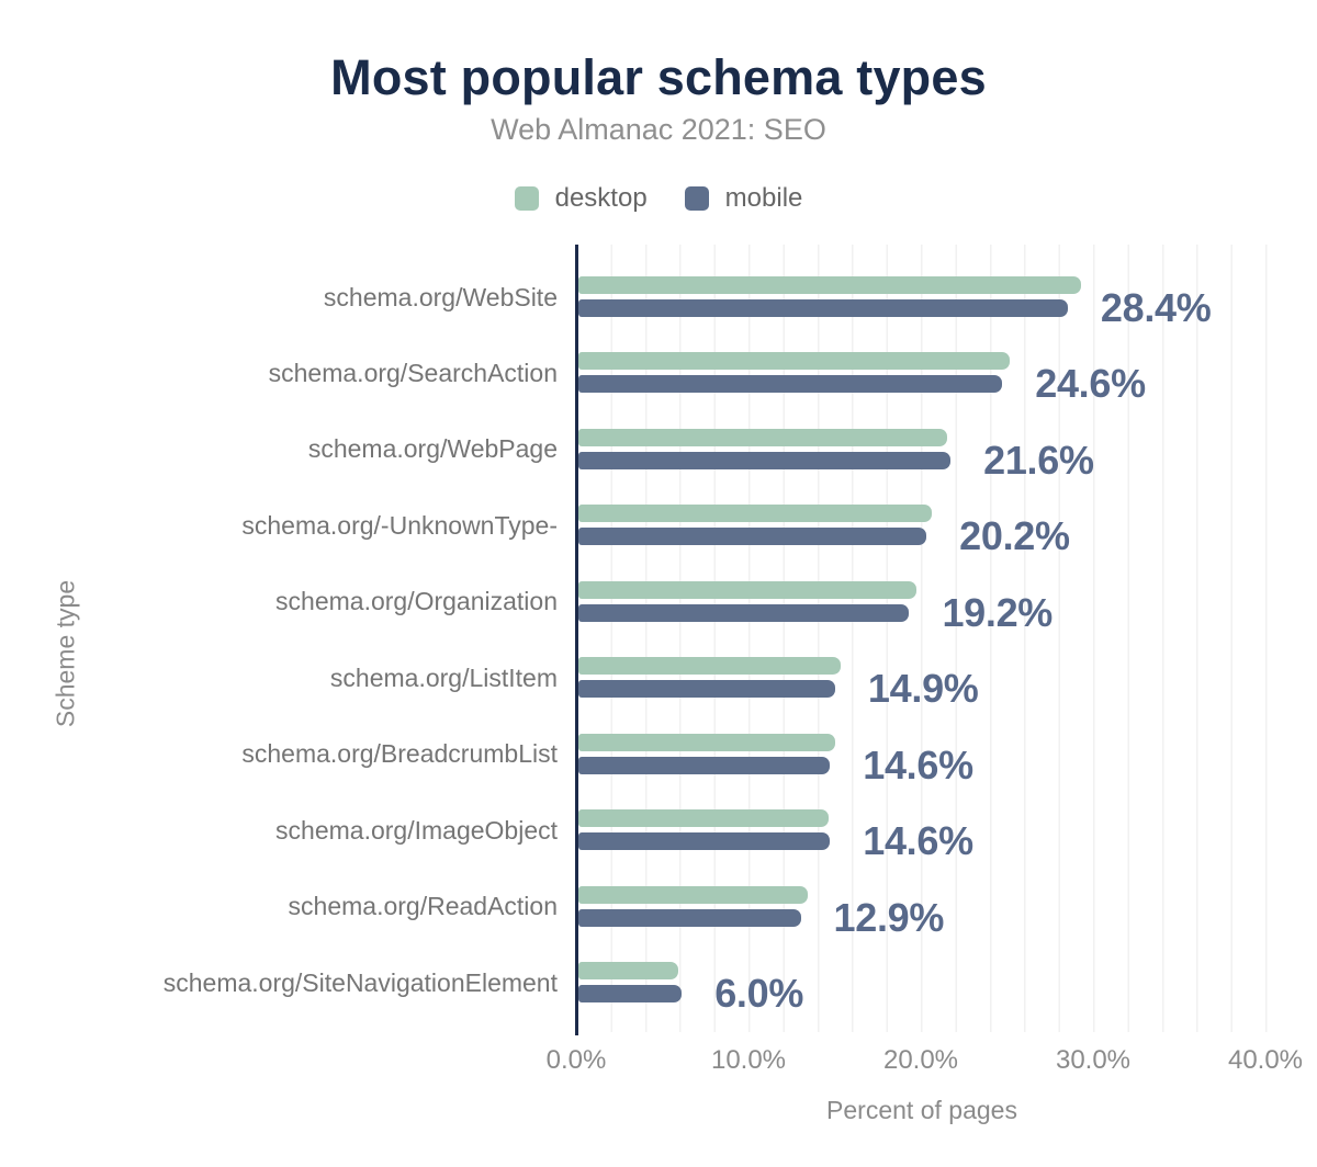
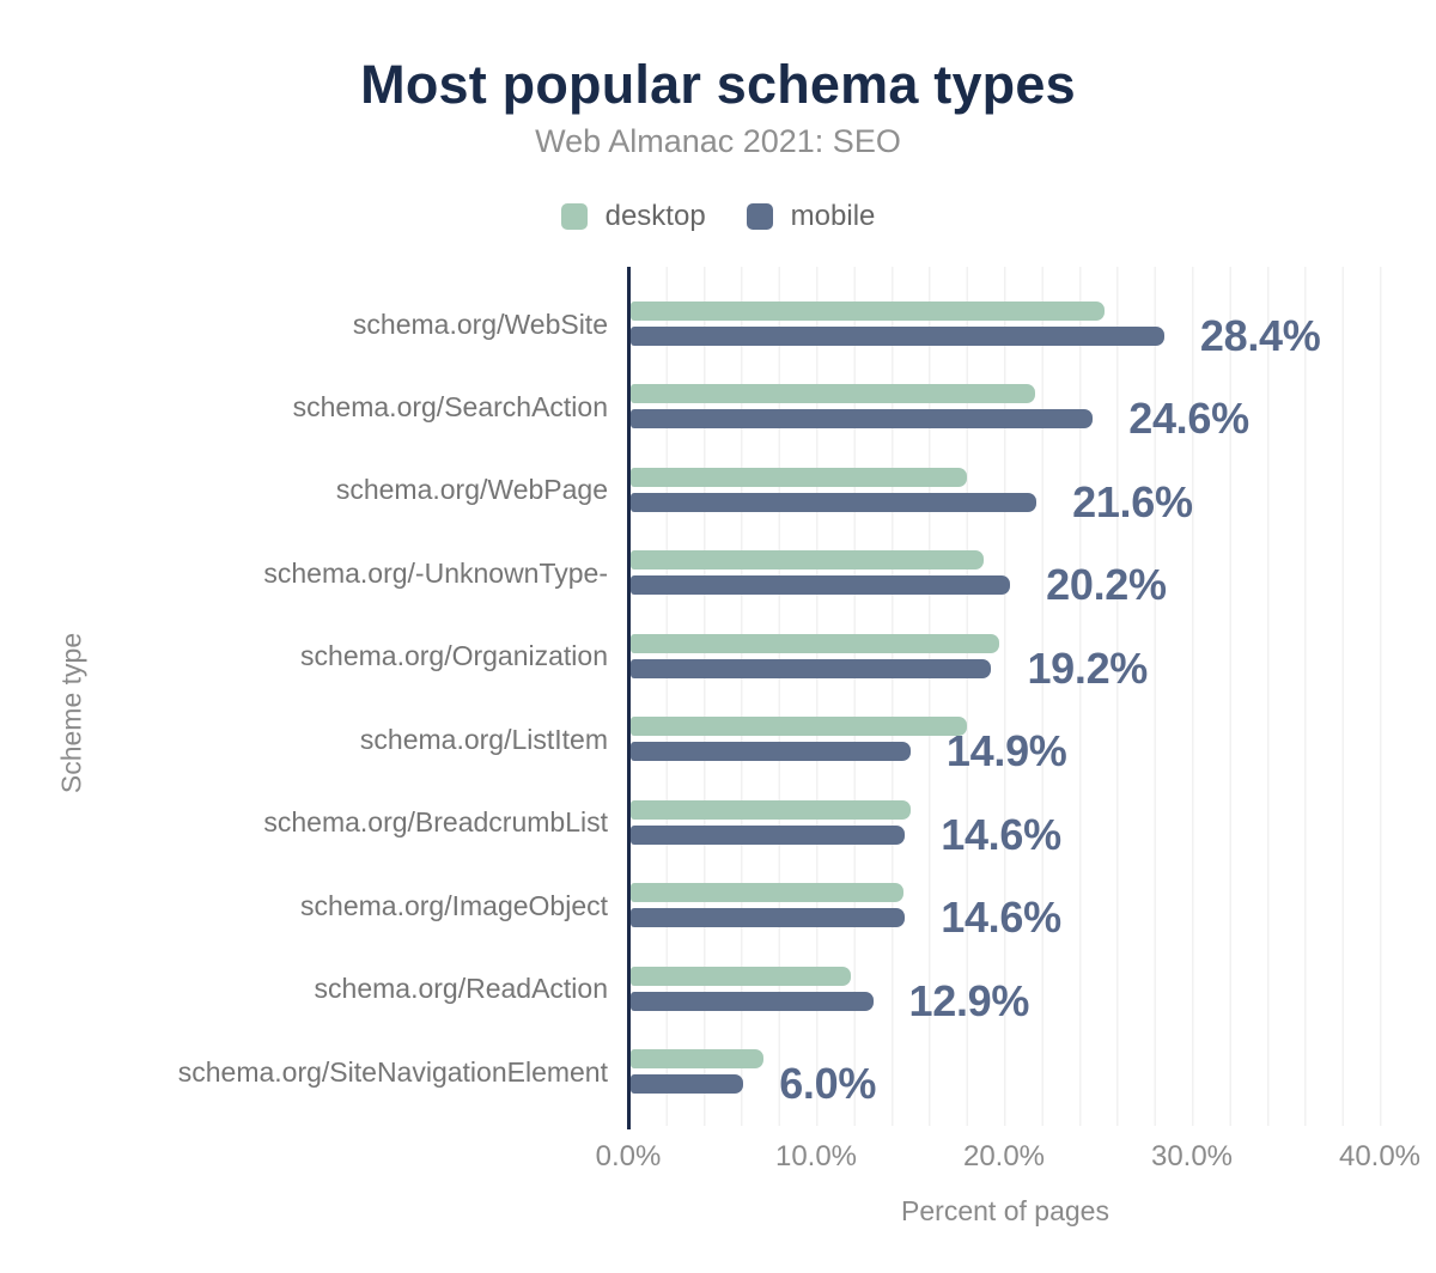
desktop/schema.org/WebSite: 29.2% -> 25.2%
desktop/schema.org/SearchAction: 25.0% -> 21.5%
desktop/schema.org/WebPage: 21.4% -> 17.9%
desktop/schema.org/-UnknownType-: 20.5% -> 18.8%
desktop/schema.org/ListItem: 15.2% -> 17.9%
desktop/schema.org/ReadAction: 13.3% -> 11.7%
desktop/schema.org/SiteNavigationElement: 5.8% -> 7.1%
